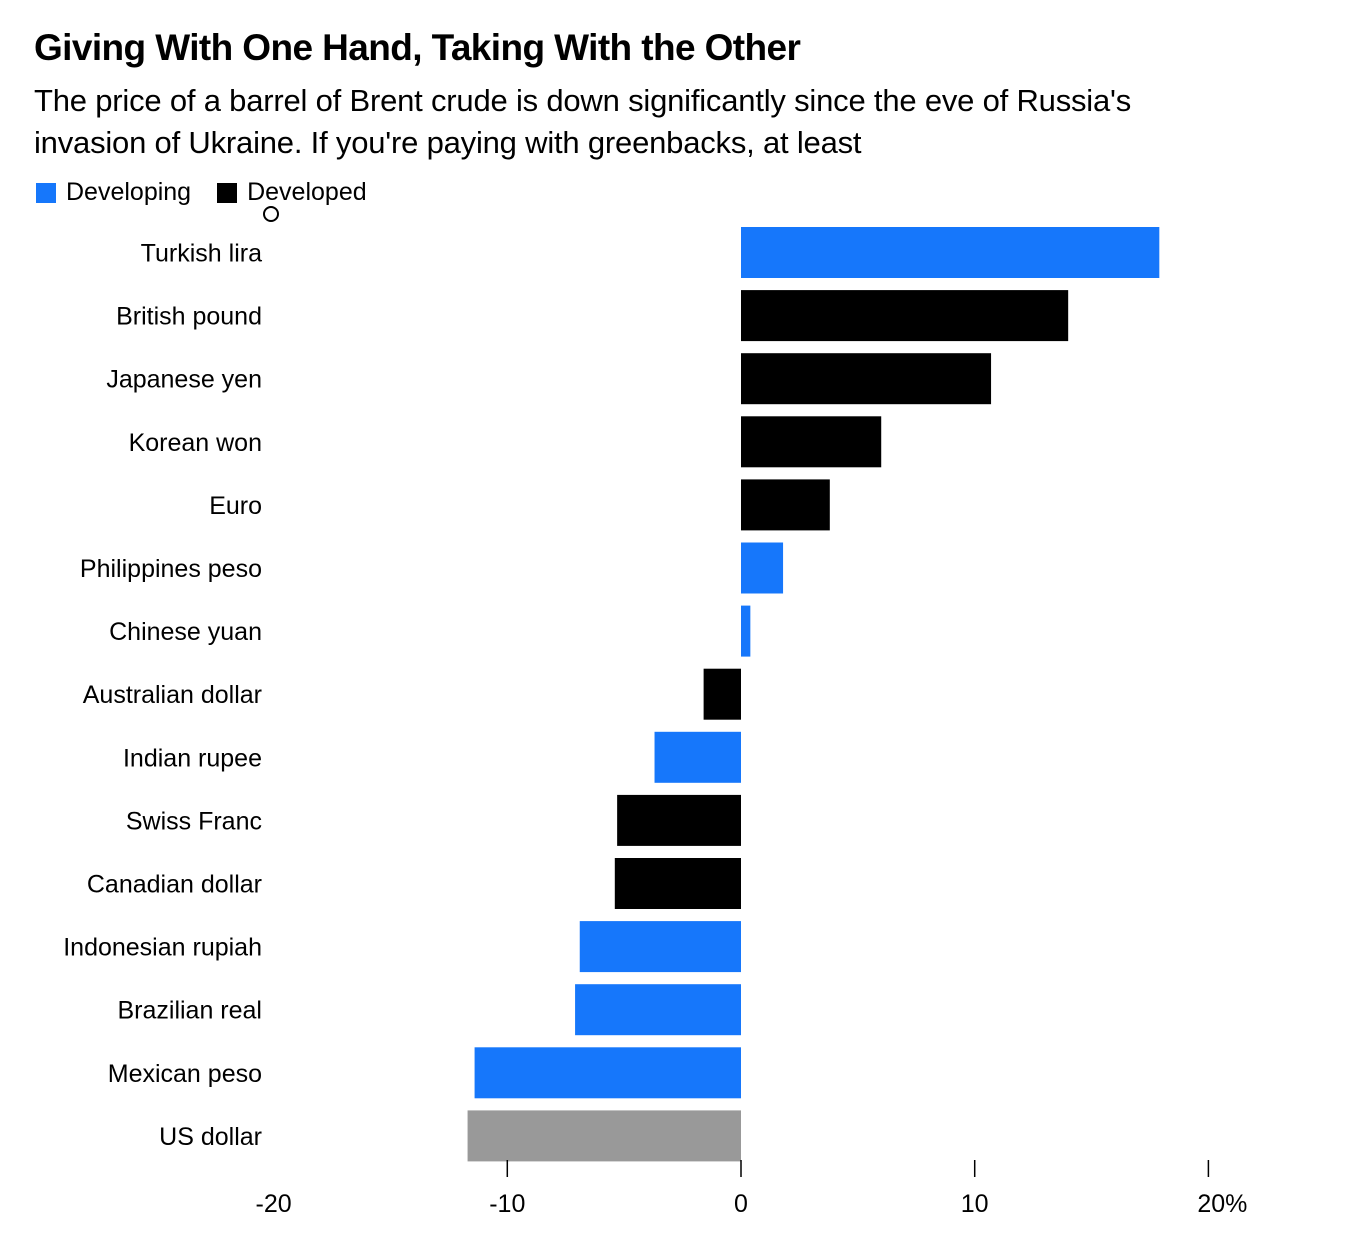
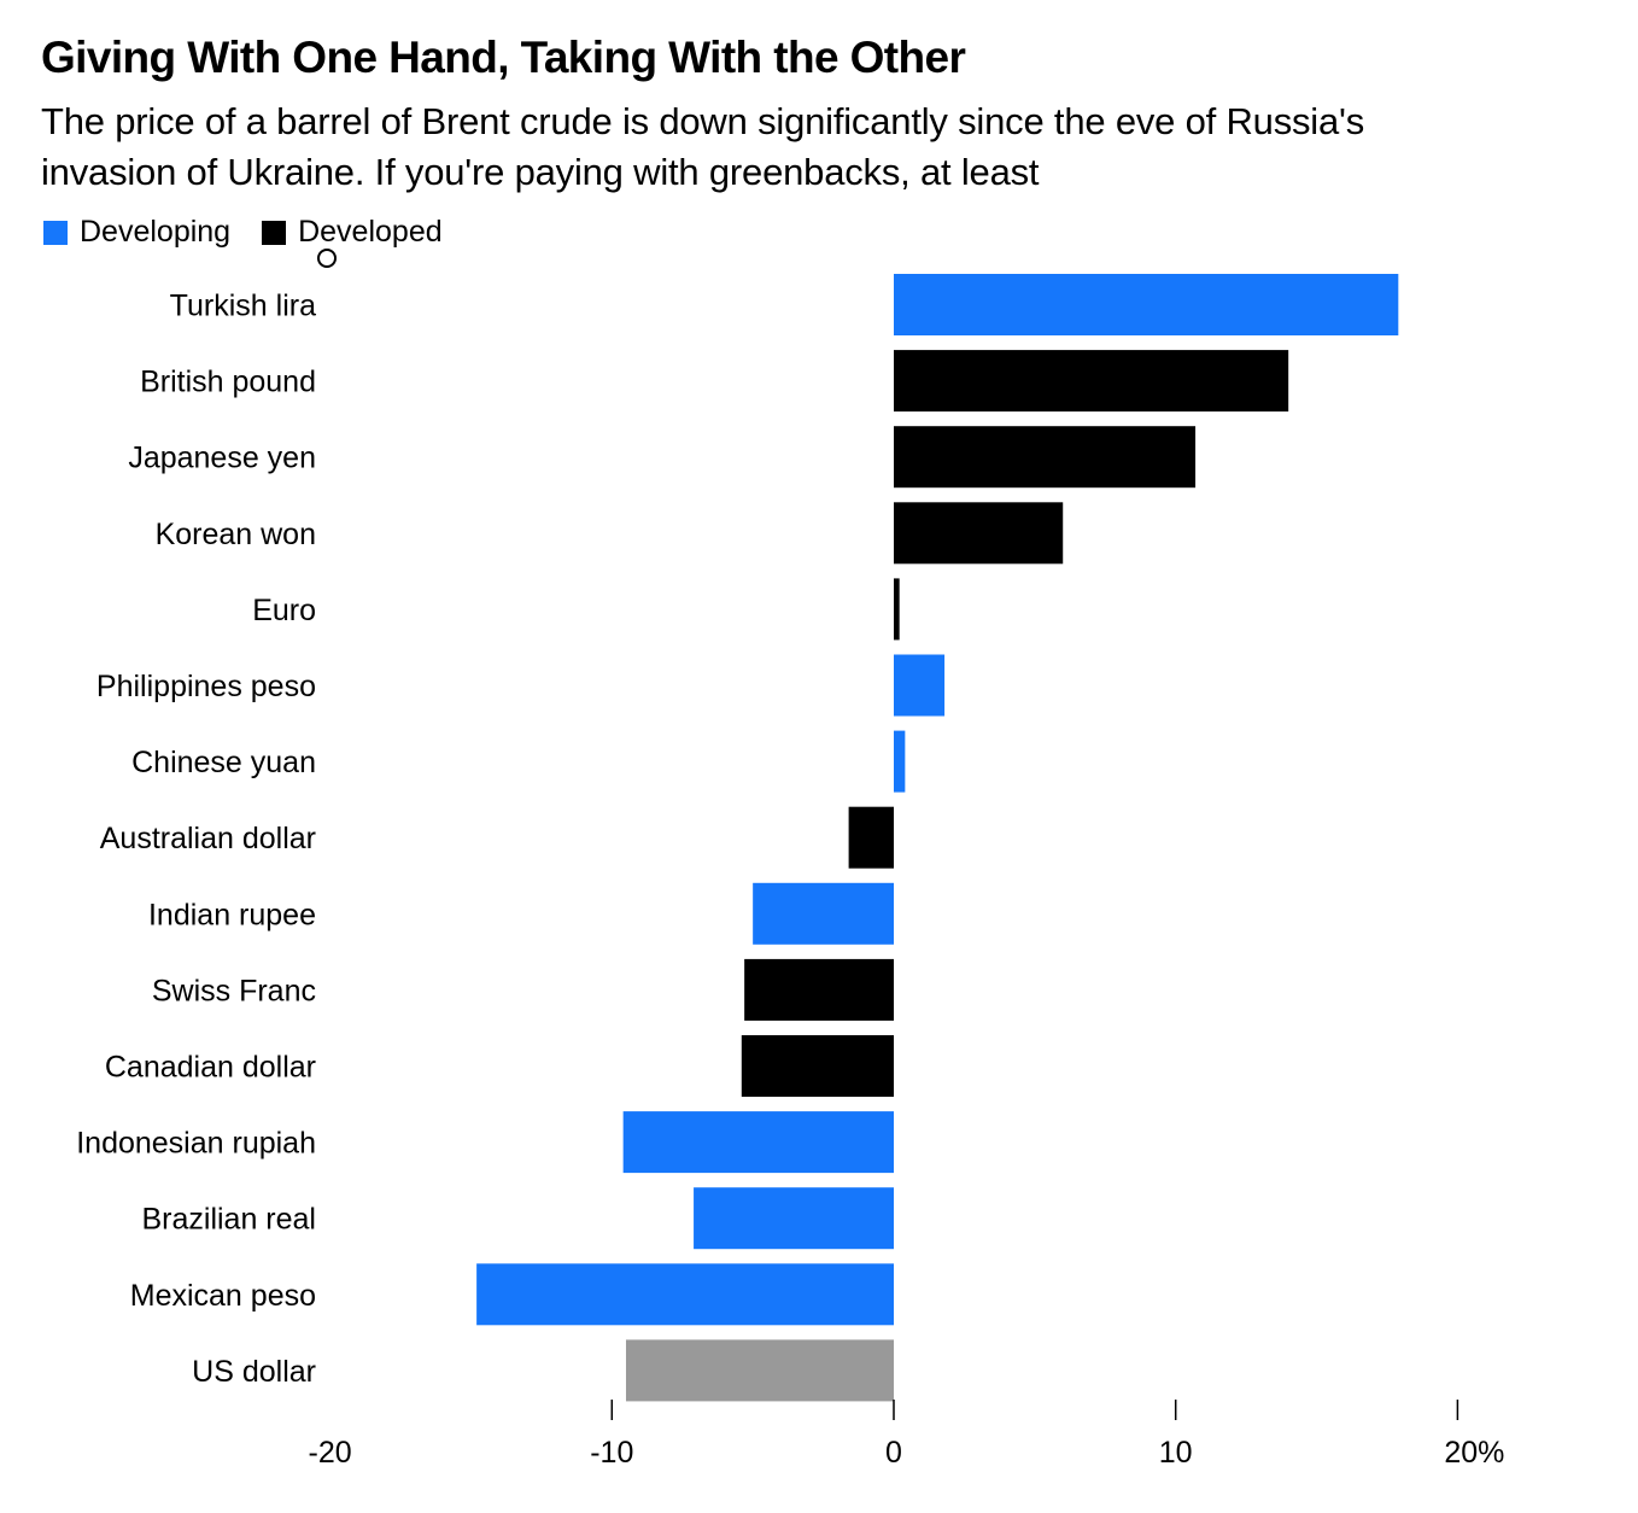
Euro: 3.8% -> 0.2%
Indian rupee: -3.7% -> -5.0%
Indonesian rupiah: -6.9% -> -9.6%
Mexican peso: -11.4% -> -14.8%
US dollar: -11.7% -> -9.5%
